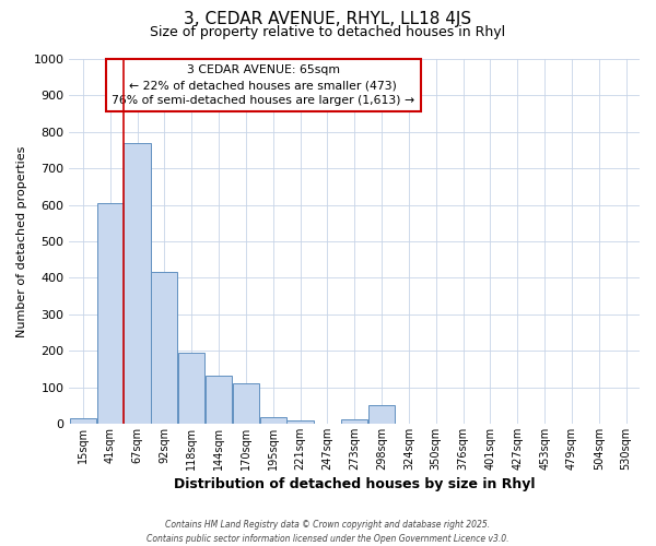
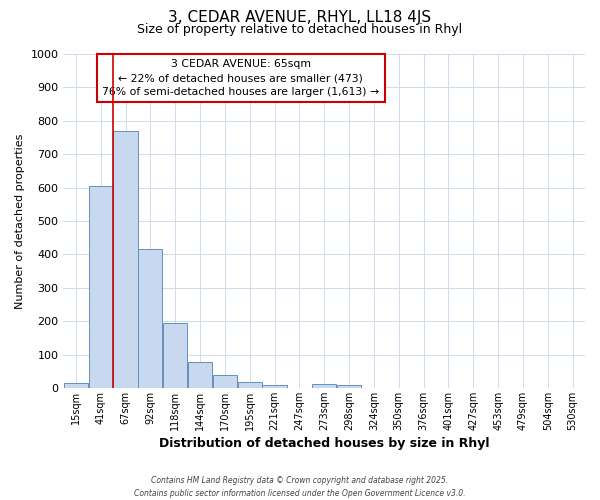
144sqm: 130 -> 78
170sqm: 110 -> 38
298sqm: 50 -> 8
